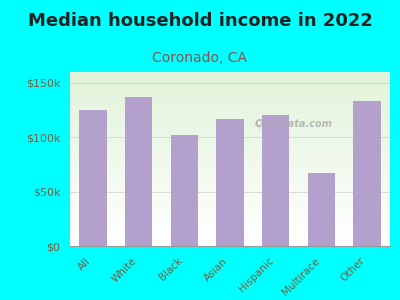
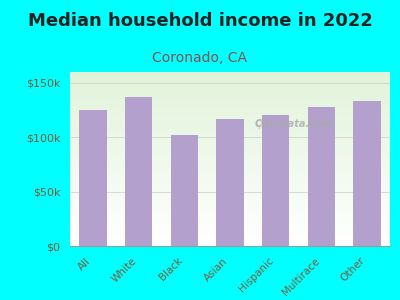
Multirace: $67k -> $128k
